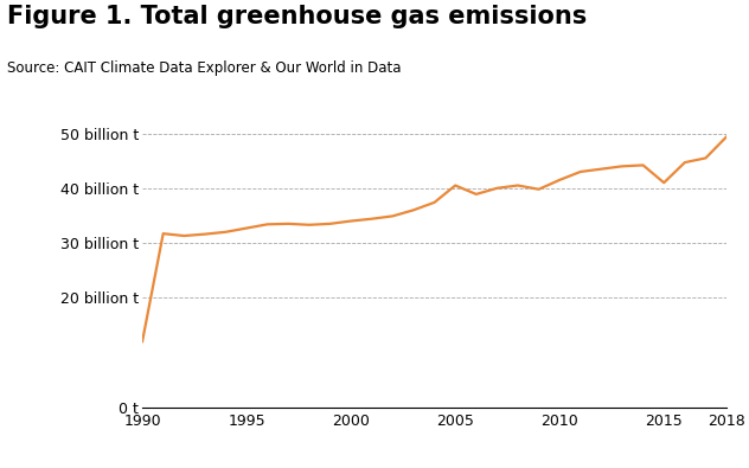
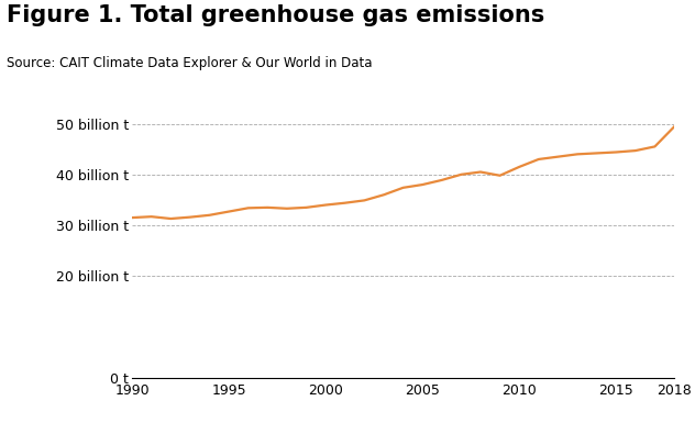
1990: 12.0 billion t -> 31.5 billion t
2005: 40.5 billion t -> 38.0 billion t
2015: 41.0 billion t -> 44.4 billion t
